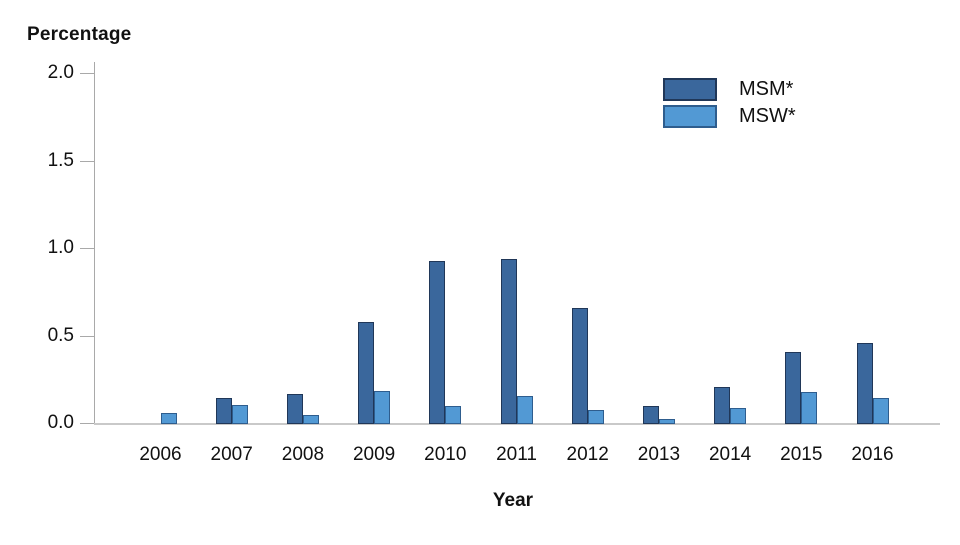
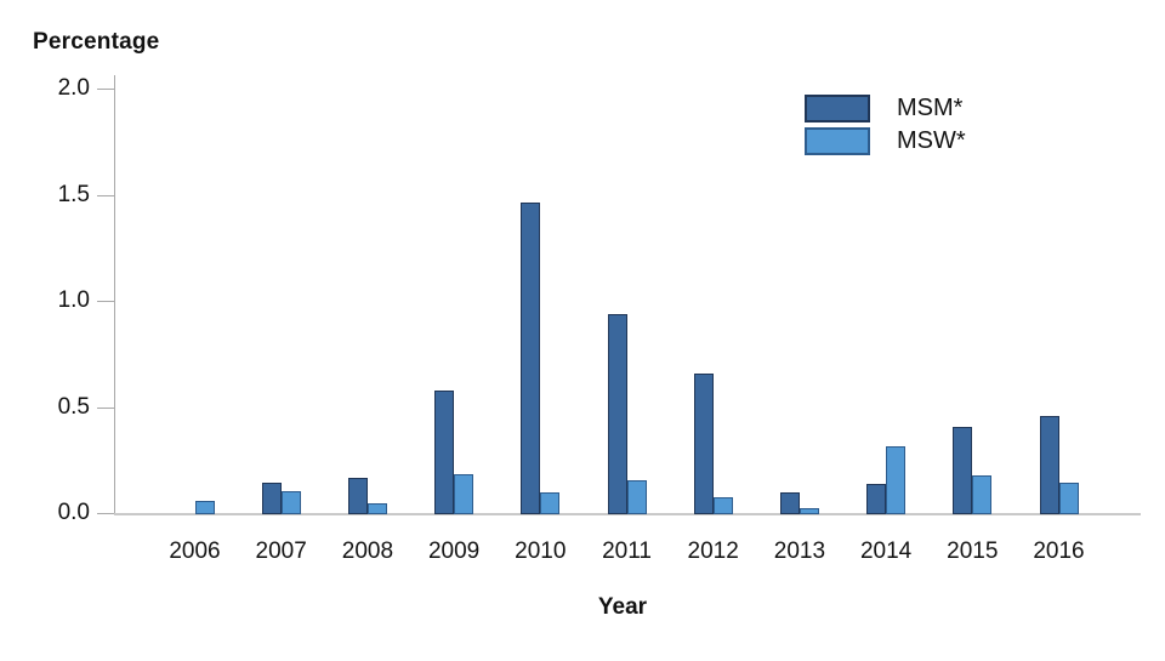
MSM*/2010: 0.93 -> 1.47
MSM*/2014: 0.21 -> 0.14
MSW*/2014: 0.09 -> 0.32
